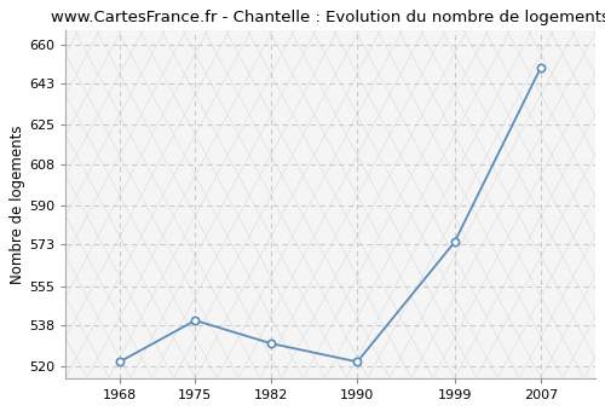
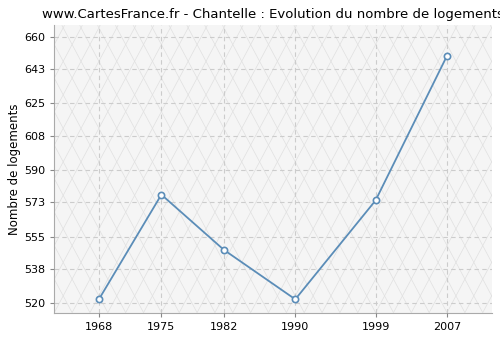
1975: 540 -> 577
1982: 530 -> 548
